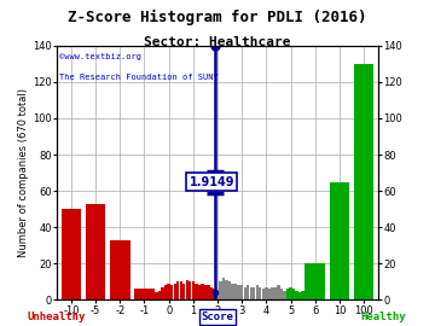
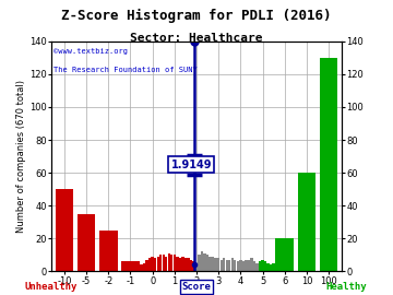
-5: 53 -> 35
-2: 33 -> 25
10: 65 -> 60
